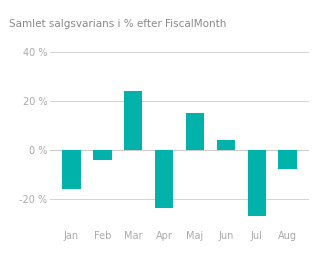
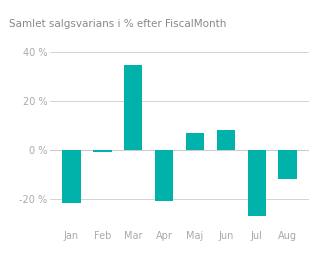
Jan: -16 % -> -22 %
Feb: -4 % -> -1 %
Mar: 24 % -> 35 %
Apr: -24 % -> -21 %
Maj: 15 % -> 7 %
Jun: 4 % -> 8 %
Aug: -8 % -> -12 %
